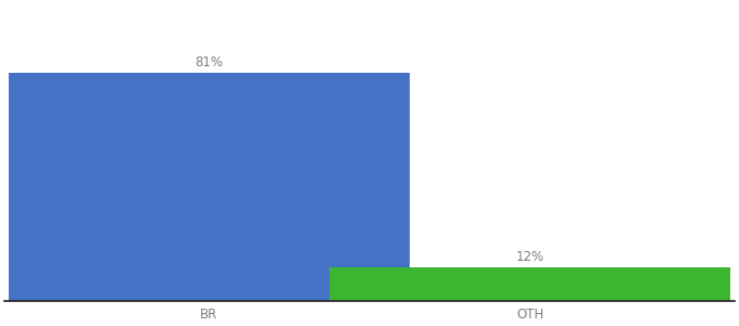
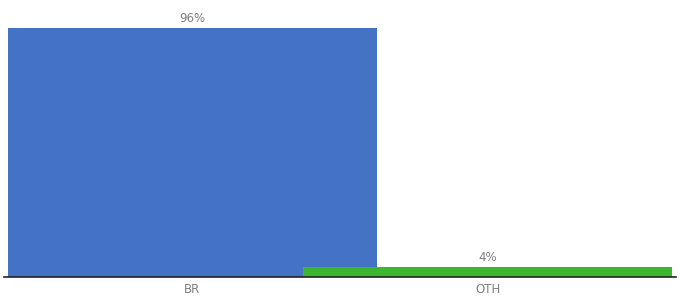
BR: 81% -> 96%
OTH: 12% -> 4%
